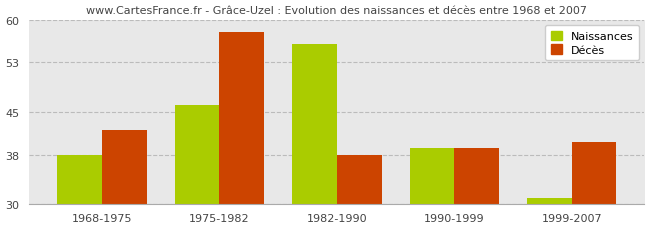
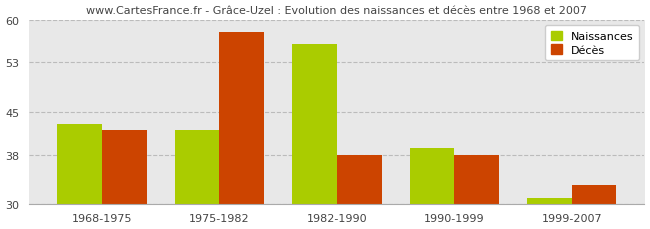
Naissances/1968-1975: 38 -> 43
Naissances/1975-1982: 46 -> 42
Décès/1990-1999: 39 -> 38
Décès/1999-2007: 40 -> 33
